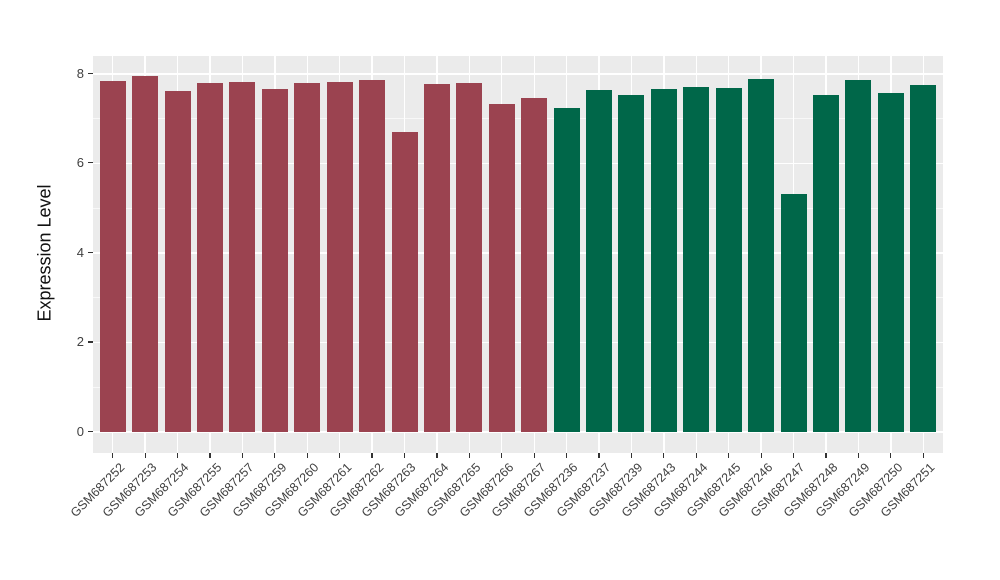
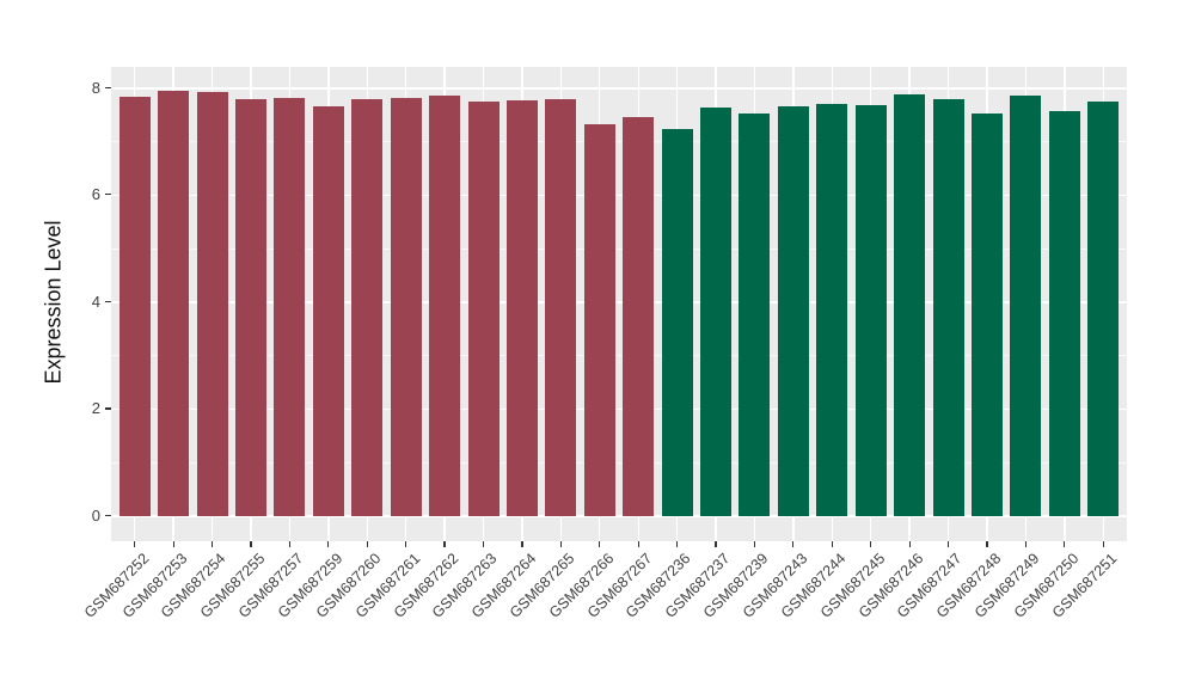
GSM687254: 7.6 -> 7.9
GSM687263: 6.7 -> 7.8
GSM687247: 5.3 -> 7.8
